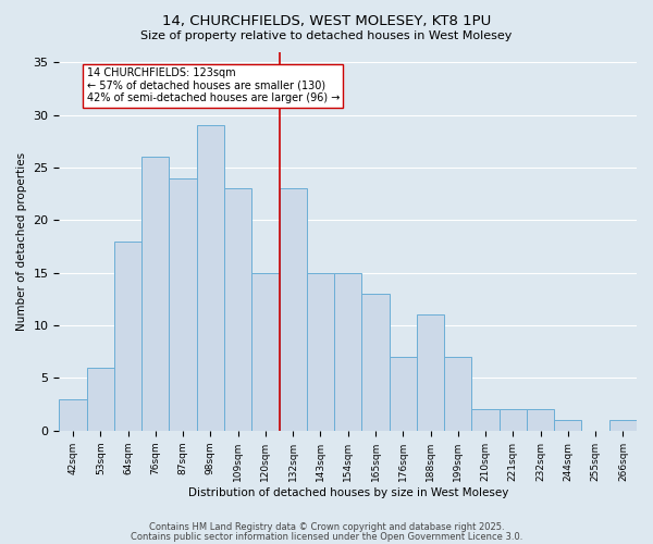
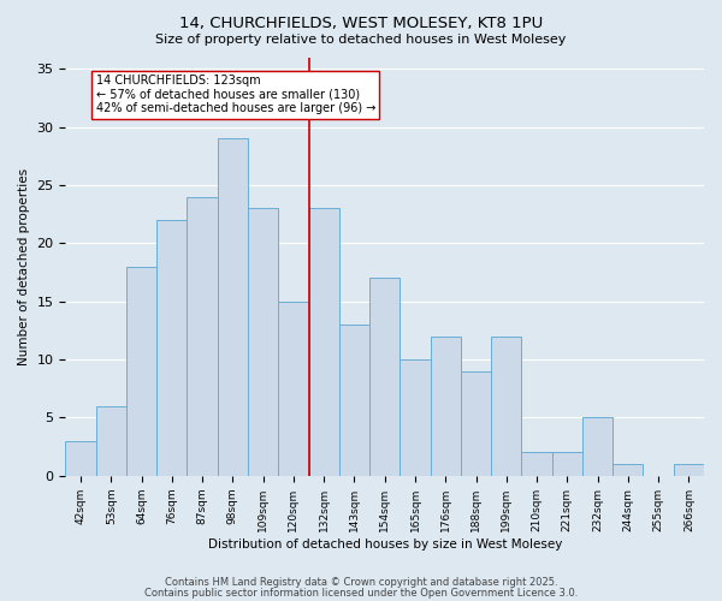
76sqm: 26 -> 22
143sqm: 15 -> 13
154sqm: 15 -> 17
165sqm: 13 -> 10
176sqm: 7 -> 12
188sqm: 11 -> 9
199sqm: 7 -> 12
232sqm: 2 -> 5
